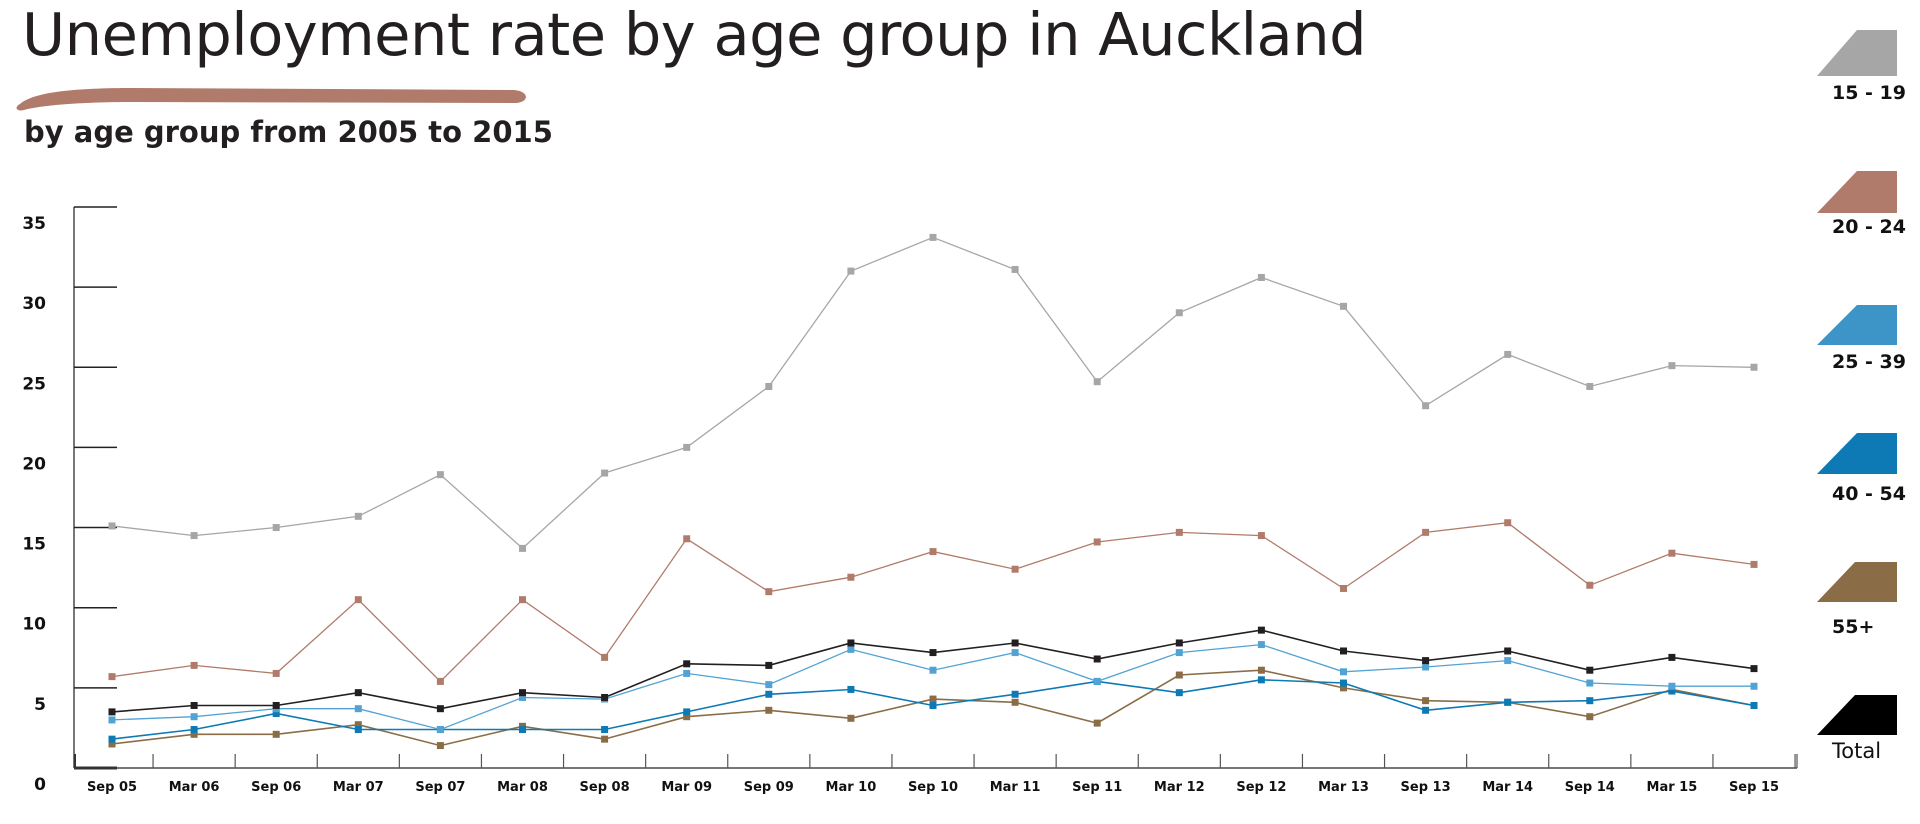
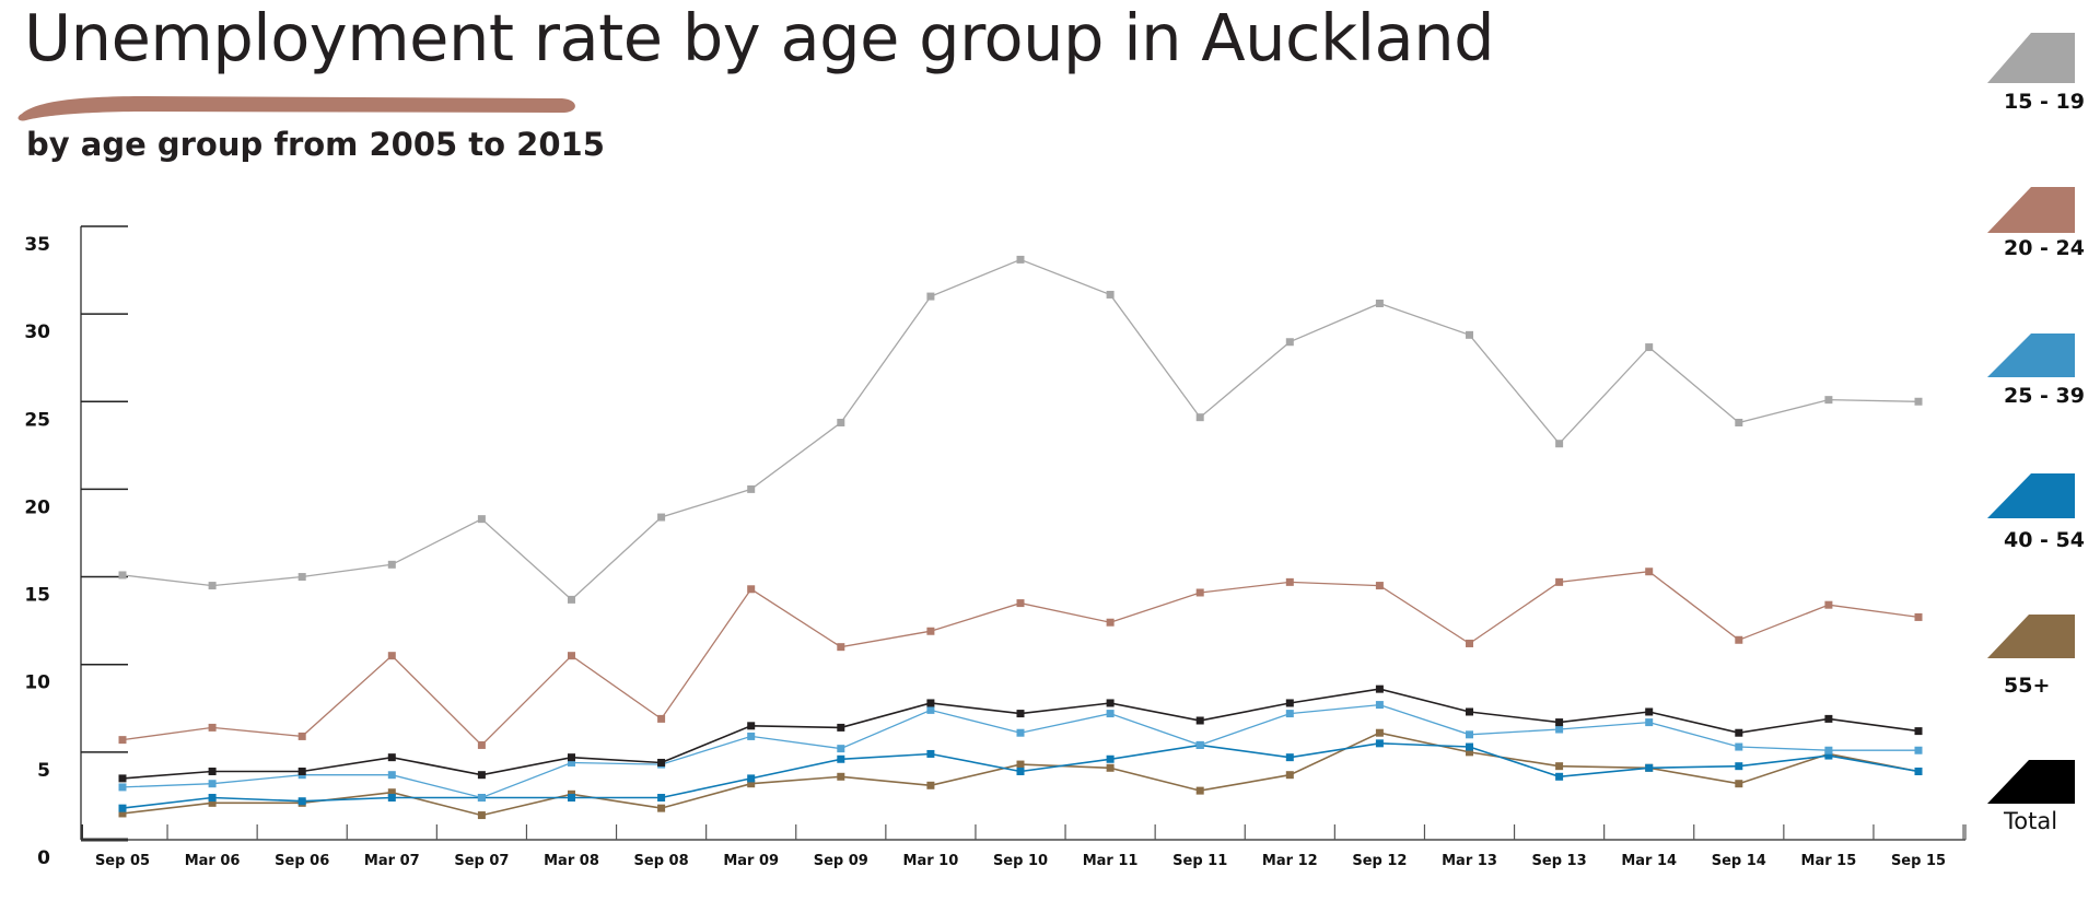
40 - 54/Sep 06: 3.4 -> 2.2
55+/Mar 12: 5.8 -> 3.7
15 - 19/Mar 14: 25.8 -> 28.1
